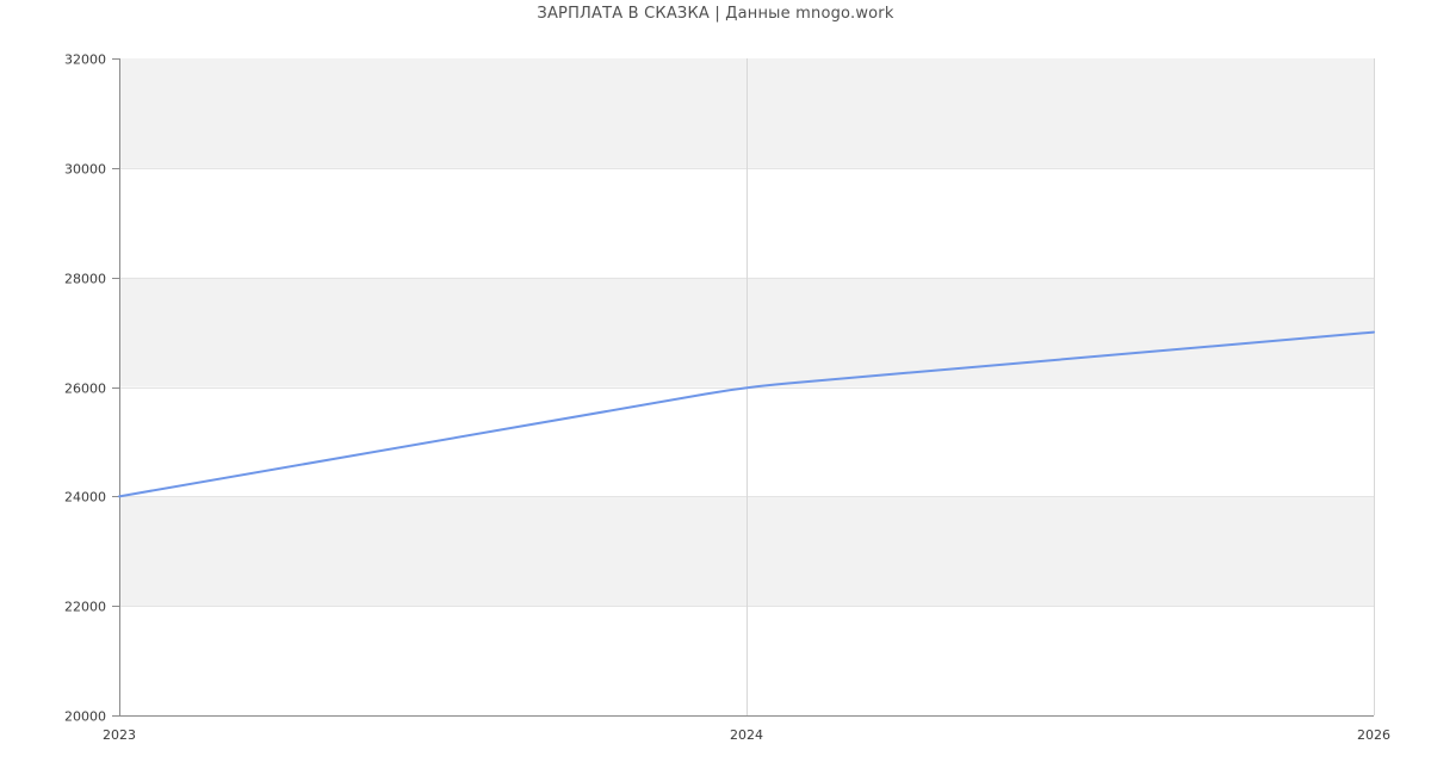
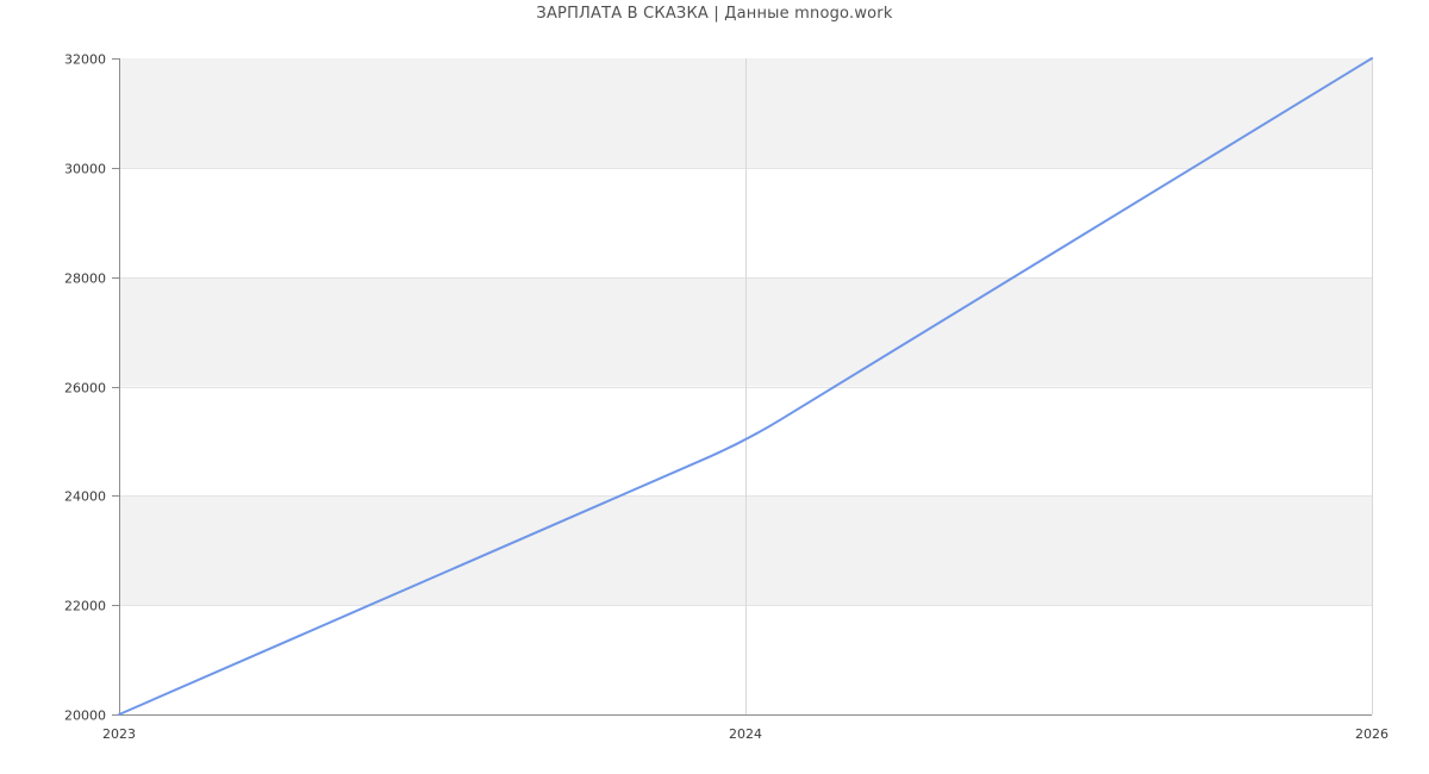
2023: 24000 -> 20000
2024: 26000 -> 25000
2026: 27000 -> 32000
